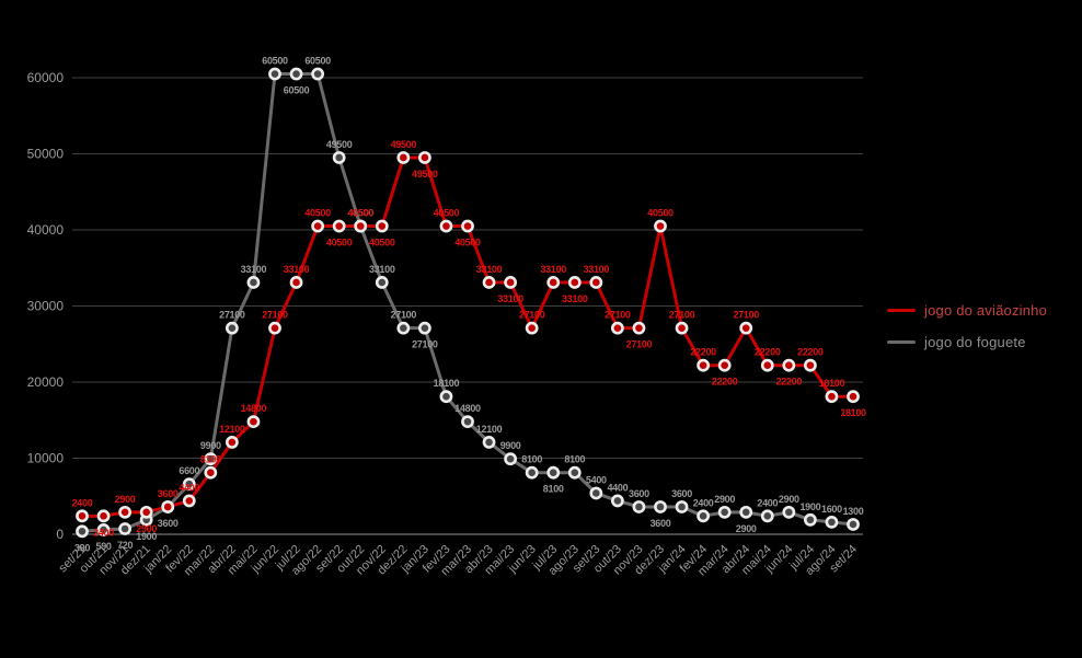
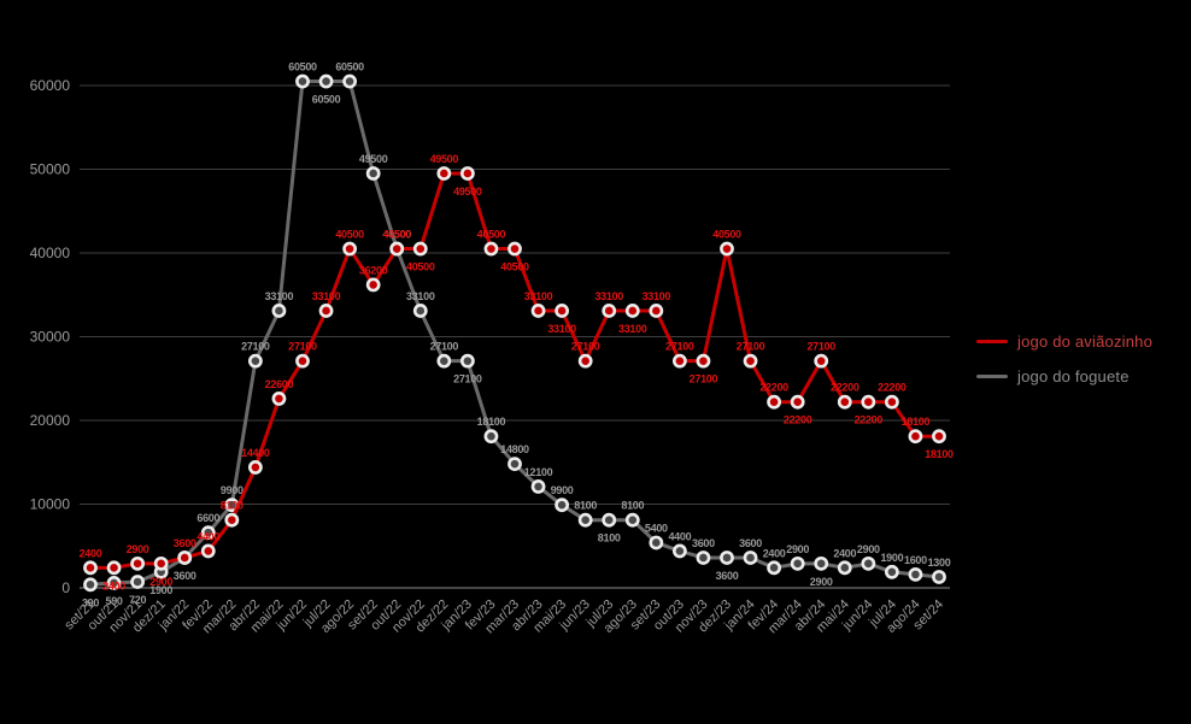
jogo do aviãozinho/abr/22: 12100 -> 14400
jogo do aviãozinho/mai/22: 14800 -> 22600
jogo do aviãozinho/set/22: 40500 -> 36200
